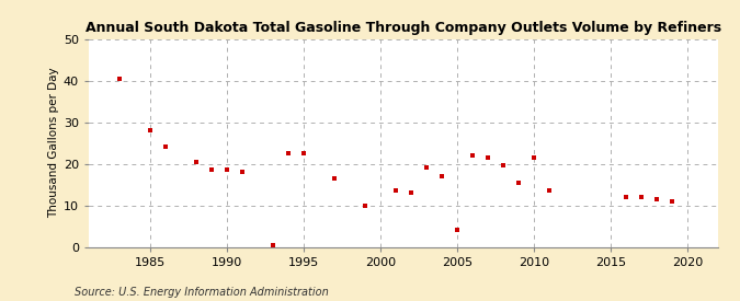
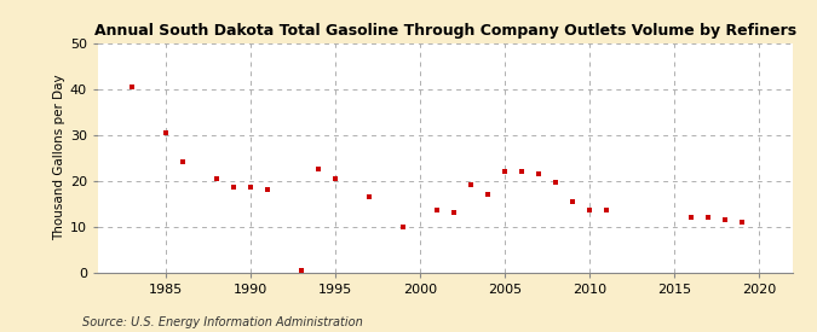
1985: 28.0 -> 30.5
1995: 22.5 -> 20.5
2005: 4.0 -> 22.0
2010: 21.5 -> 13.5
